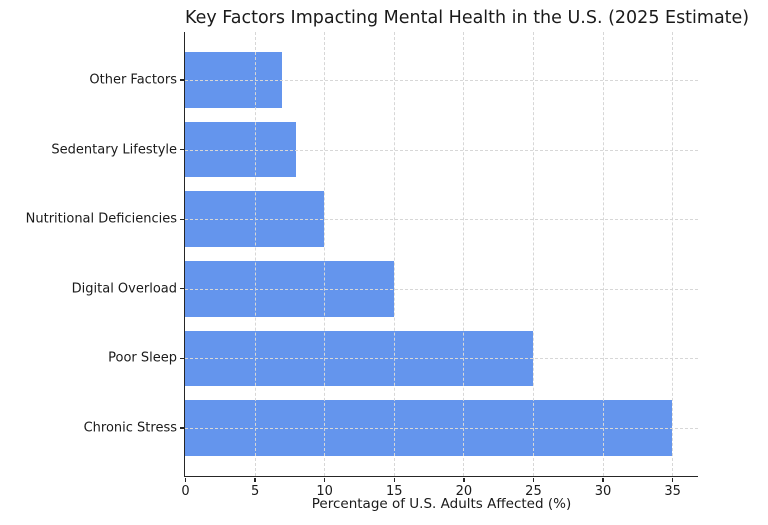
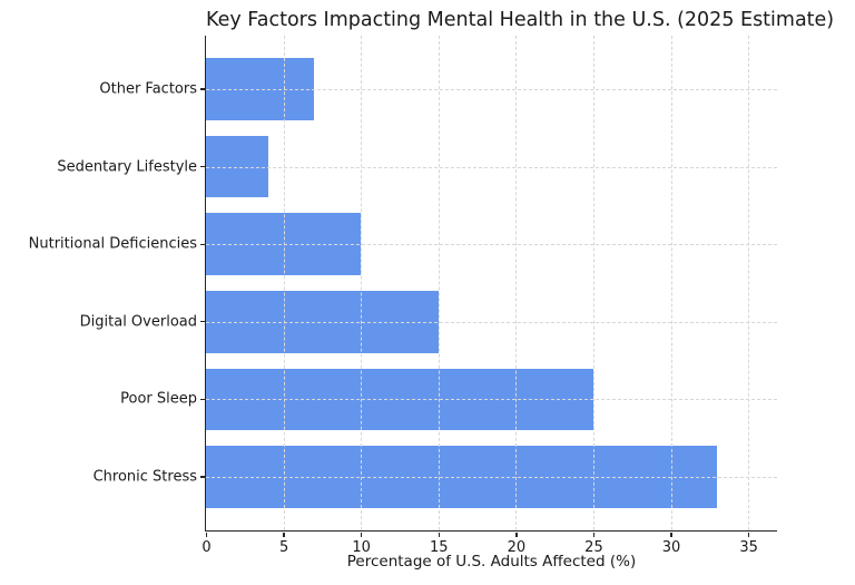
Sedentary Lifestyle: 8 -> 4
Chronic Stress: 35 -> 33
